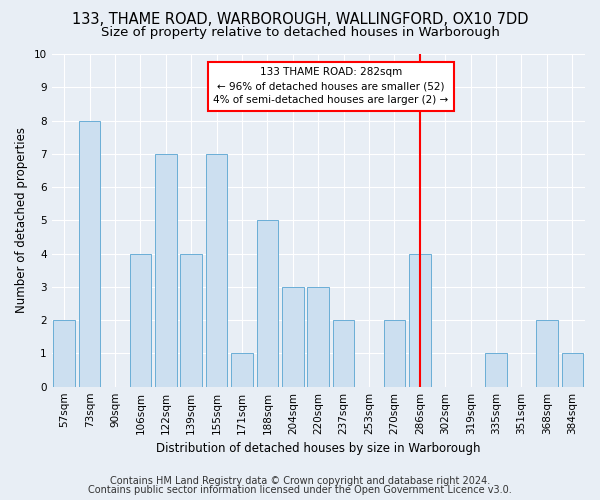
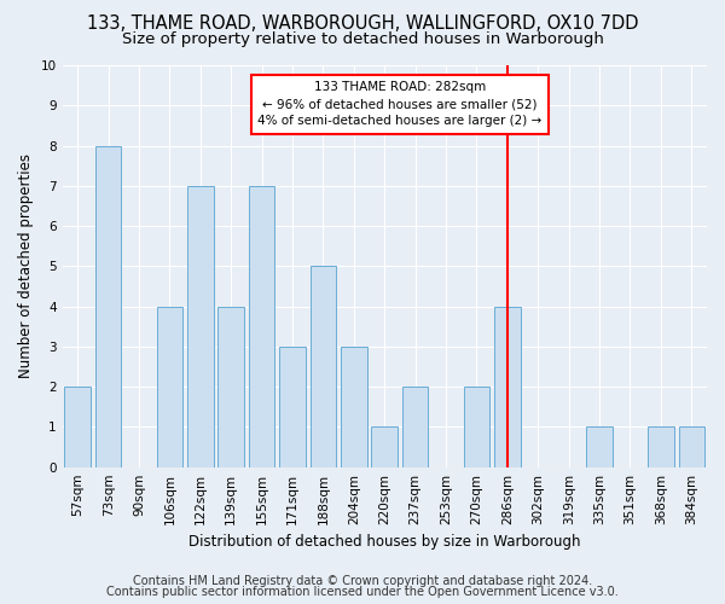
171sqm: 1 -> 3
220sqm: 3 -> 1
368sqm: 2 -> 1
